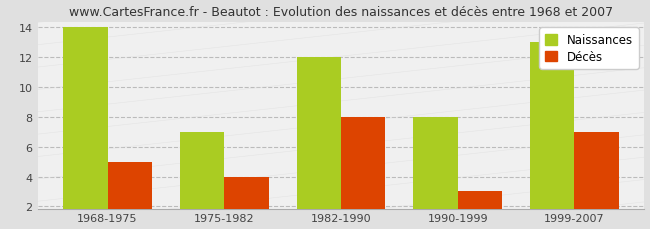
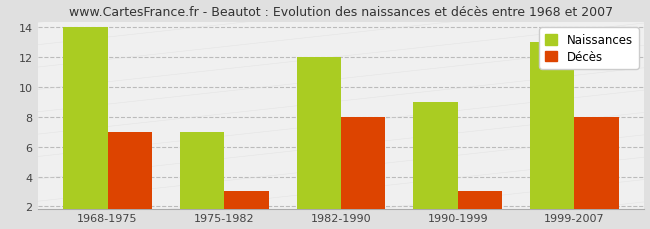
Décès/1968-1975: 5 -> 7
Décès/1975-1982: 4 -> 3
Naissances/1990-1999: 8 -> 9
Décès/1999-2007: 7 -> 8
